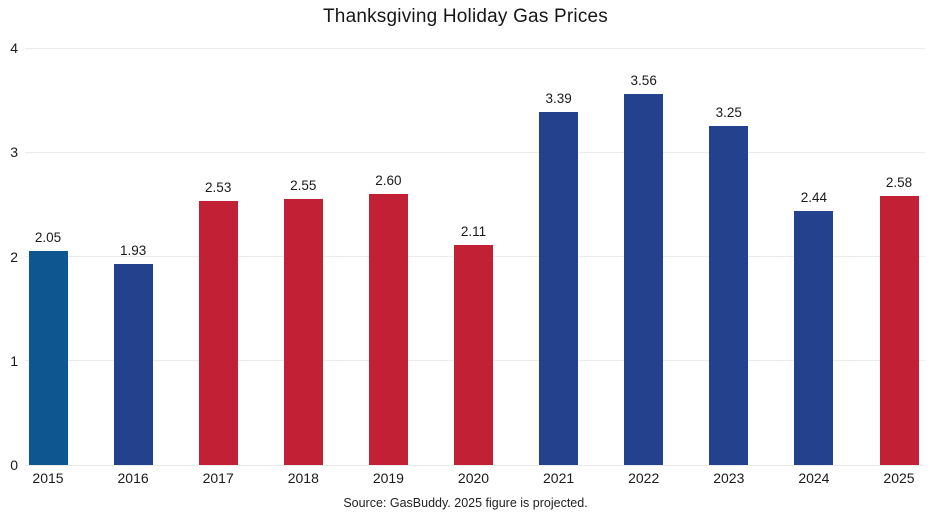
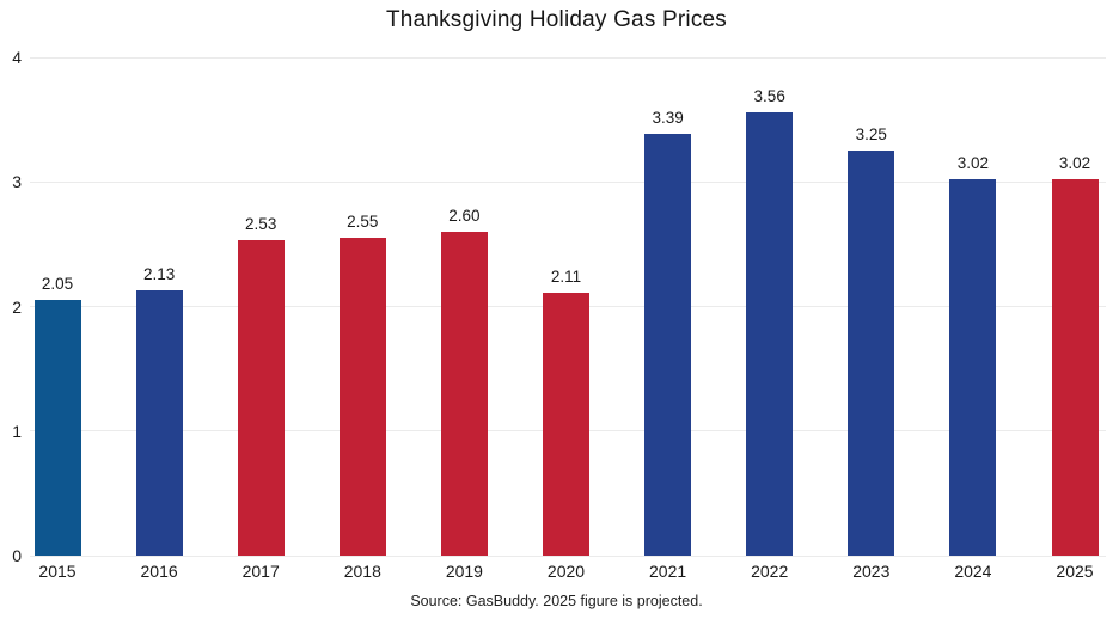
2016: 1.93 -> 2.13
2024: 2.44 -> 3.02
2025: 2.58 -> 3.02
